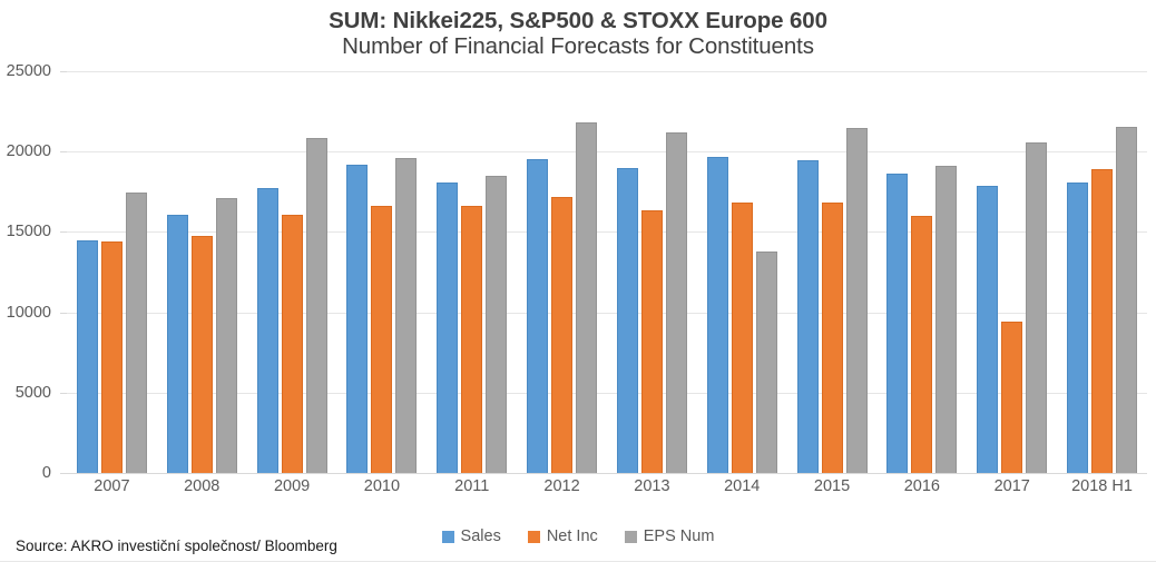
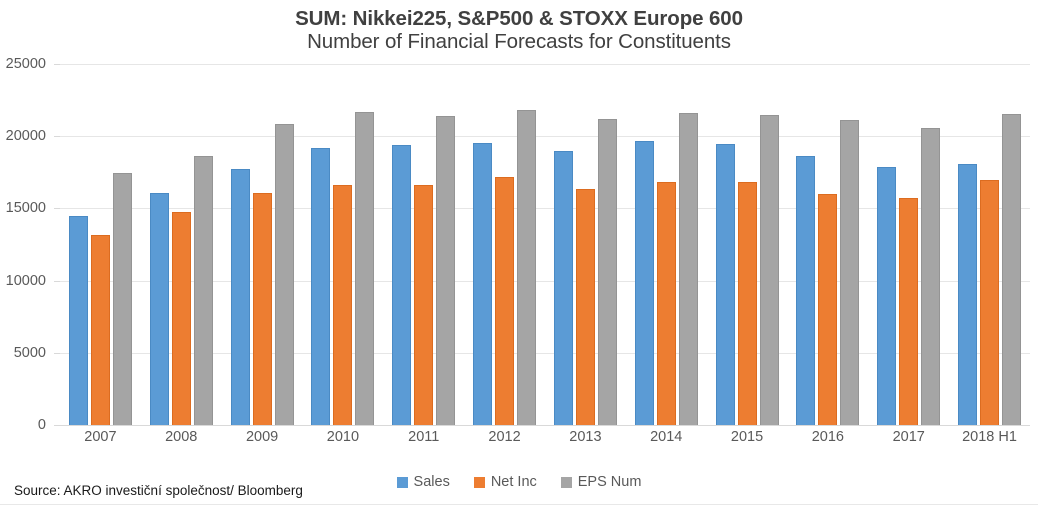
Net Inc/2007: 14400 -> 13200
EPS Num/2008: 17100 -> 18600
EPS Num/2010: 19600 -> 21700
Sales/2011: 18100 -> 19400
EPS Num/2011: 18500 -> 21400
EPS Num/2014: 13800 -> 21600
EPS Num/2016: 19100 -> 21100
Net Inc/2017: 9400 -> 15700
Net Inc/2018 H1: 18900 -> 17000
